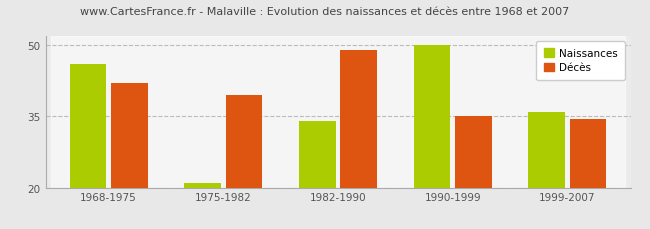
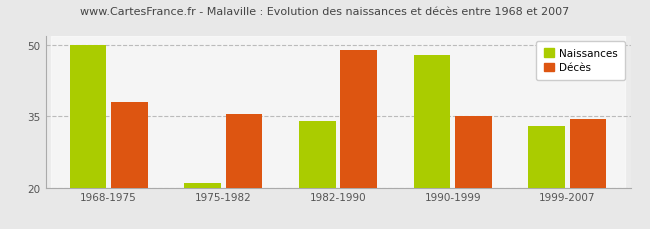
Naissances/1968-1975: 46 -> 50
Décès/1968-1975: 42.0 -> 38.0
Décès/1975-1982: 39.5 -> 35.5
Naissances/1990-1999: 50 -> 48
Naissances/1999-2007: 36 -> 33
